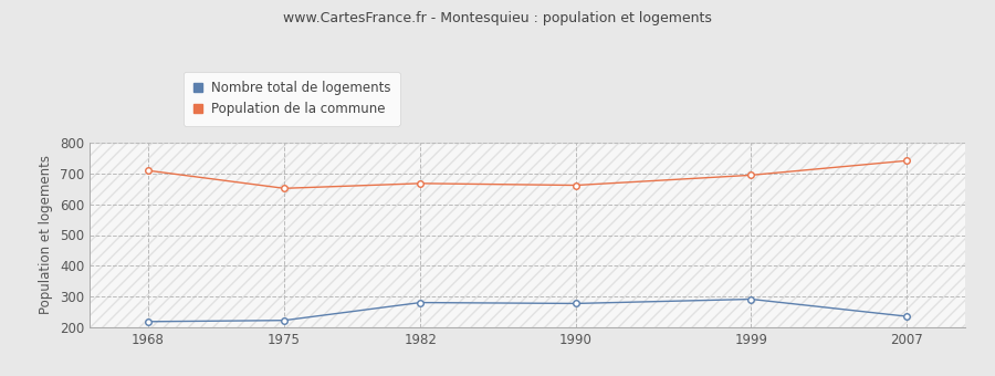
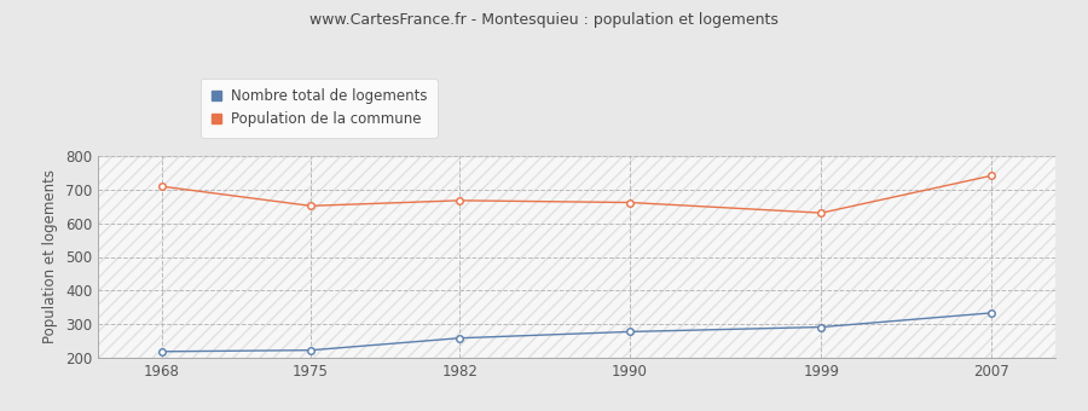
Nombre total de logements/1982: 280 -> 258
Population de la commune/1999: 695 -> 631
Nombre total de logements/2007: 235 -> 333
